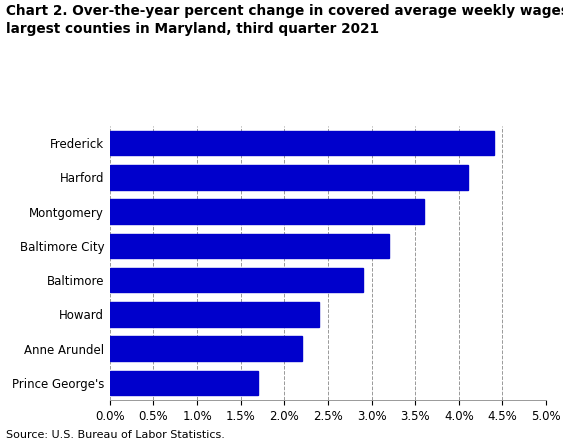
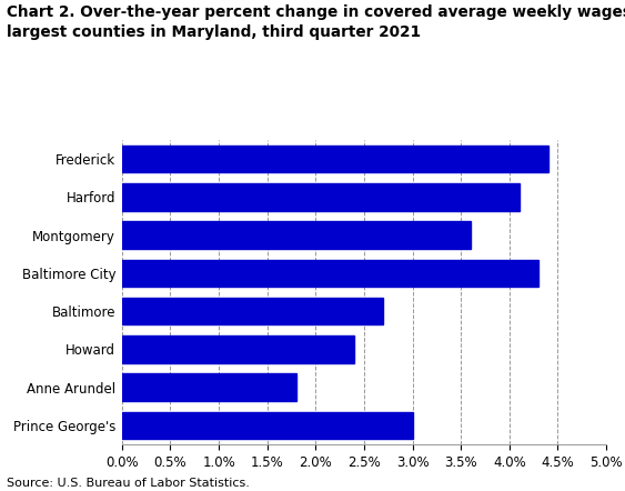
Baltimore City: 3.2% -> 4.3%
Baltimore: 2.9% -> 2.7%
Anne Arundel: 2.2% -> 1.8%
Prince George's: 1.7% -> 3.0%
